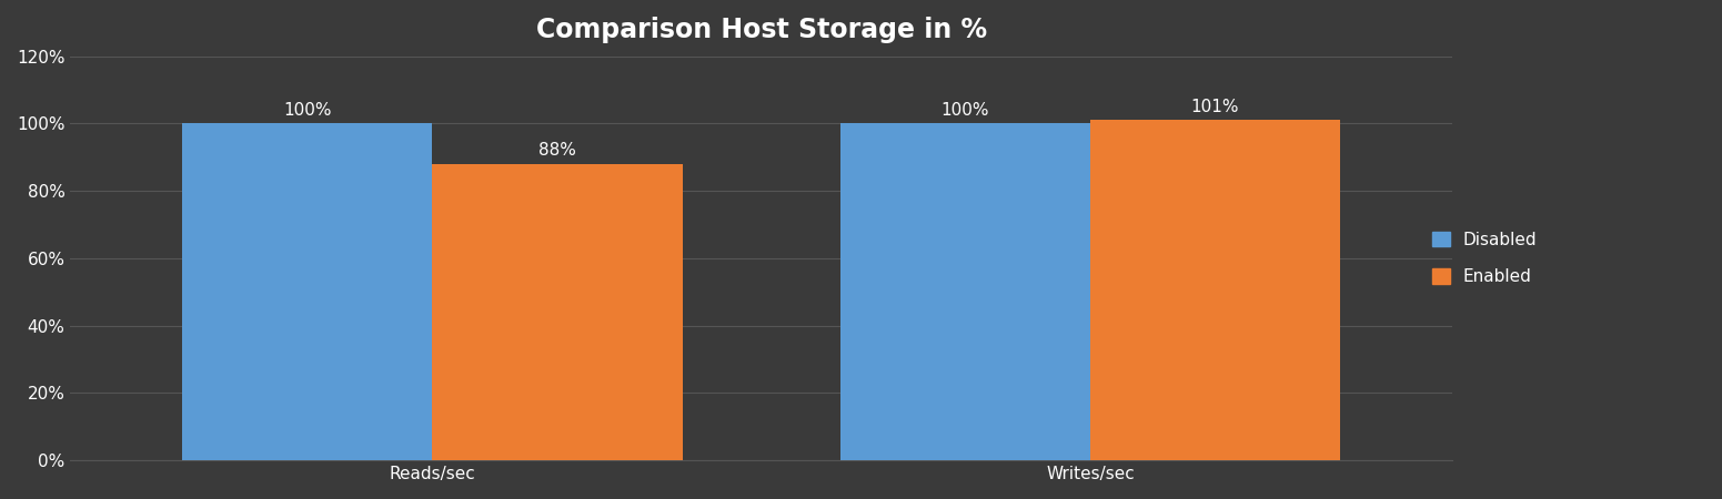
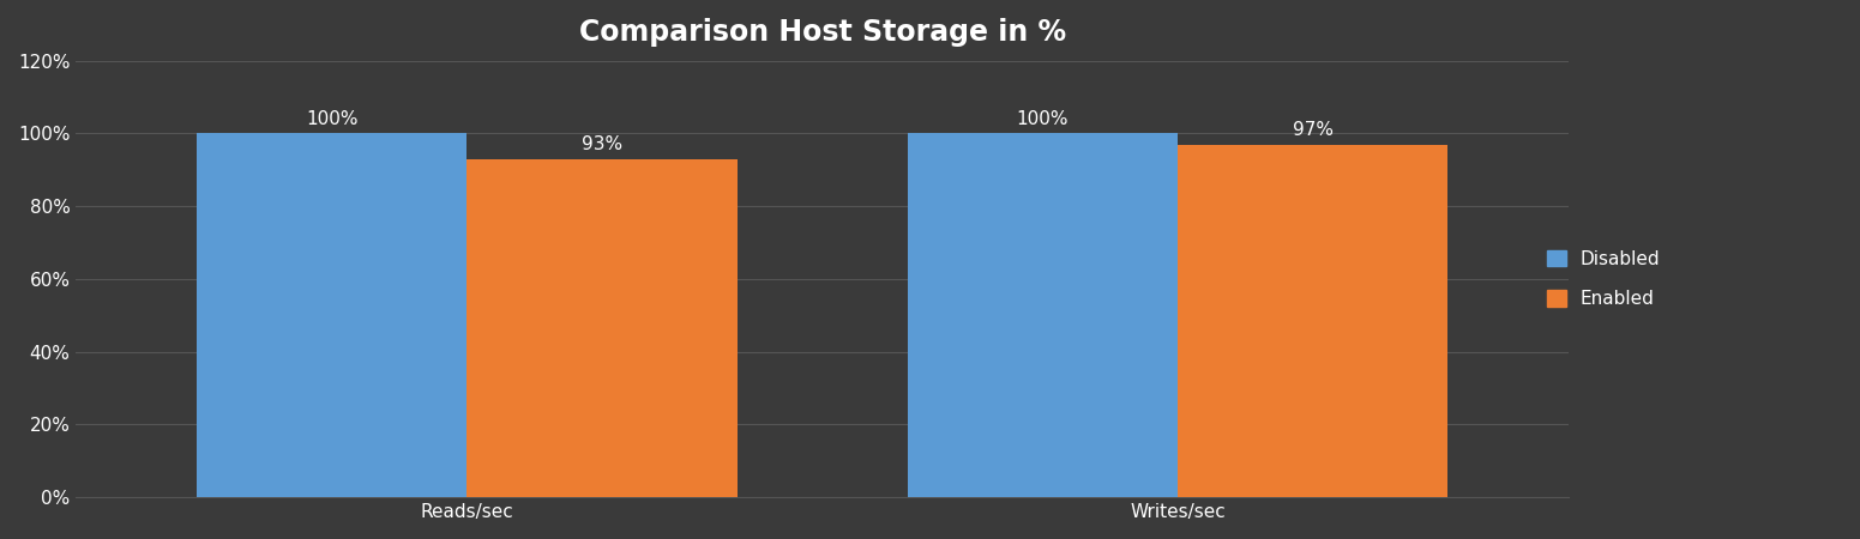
Enabled/Reads/sec: 88% -> 93%
Enabled/Writes/sec: 101% -> 97%
